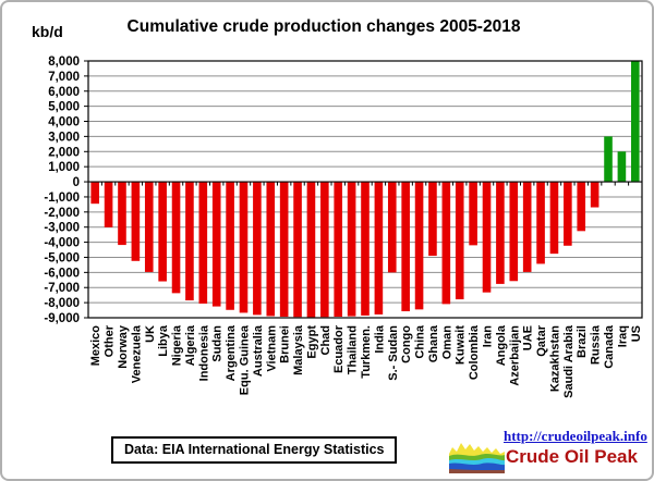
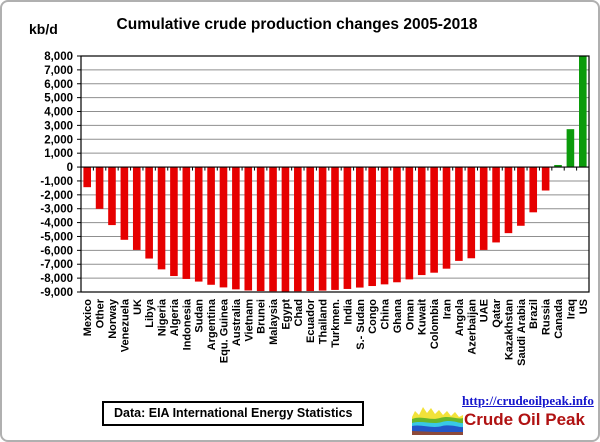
S.- Sudan: -6000 -> -8700
Ghana: -4900 -> -8300
Colombia: -4200 -> -7600
Canada: 3000 -> 200
Iraq: 2000 -> 2700
